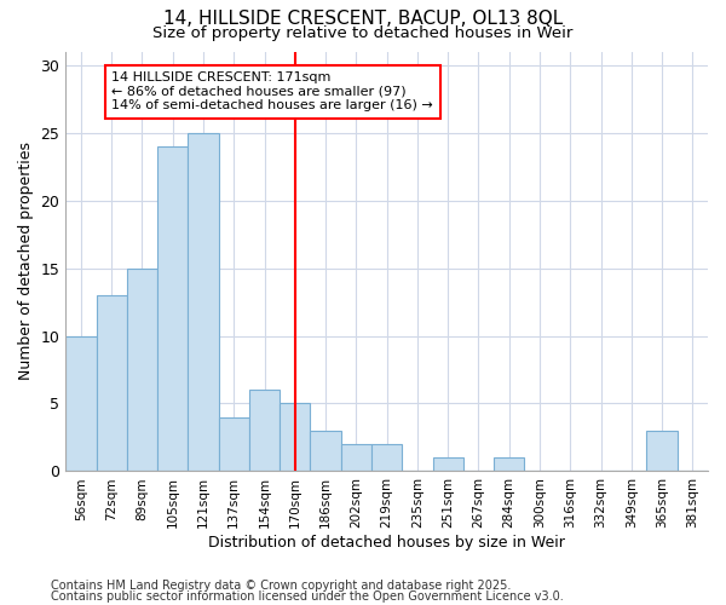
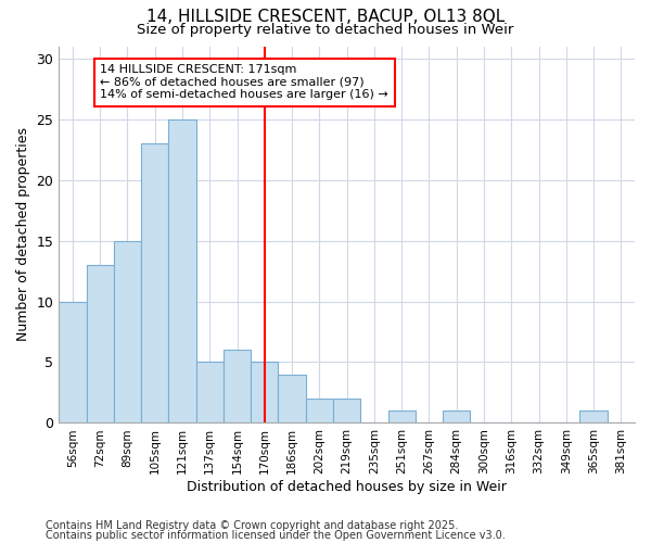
105sqm: 24 -> 23
137sqm: 4 -> 5
186sqm: 3 -> 4
365sqm: 3 -> 1
